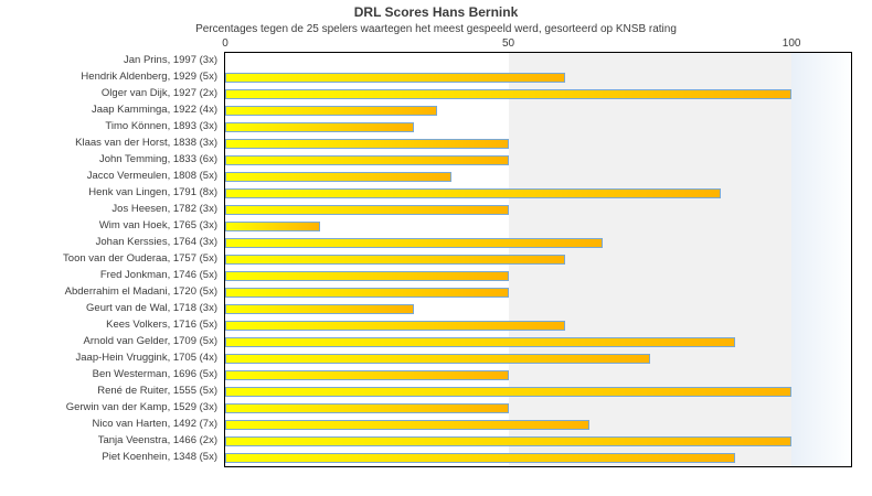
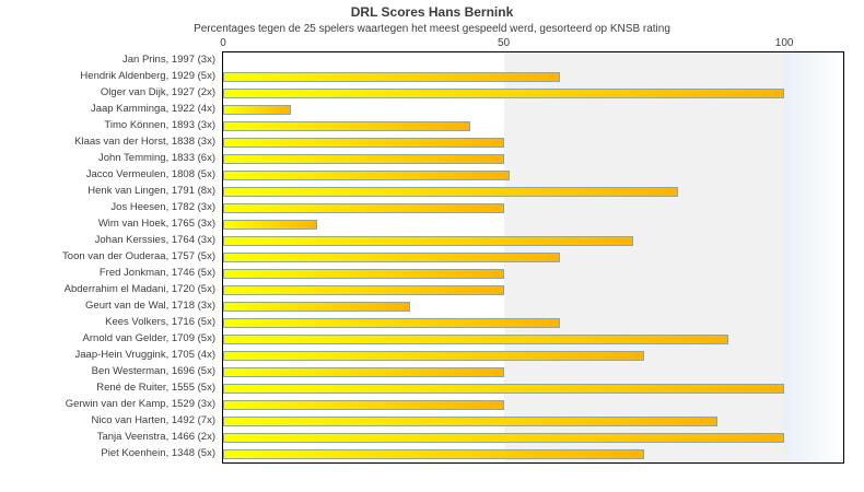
Jaap Kamminga, 1922 (4x): 38 -> 12
Timo Können, 1893 (3x): 33 -> 44
Jacco Vermeulen, 1808 (5x): 40 -> 51
Henk van Lingen, 1791 (8x): 88 -> 81
Johan Kerssies, 1764 (3x): 67 -> 73
Nico van Harten, 1492 (7x): 64 -> 88
Piet Koenhein, 1348 (5x): 90 -> 75
